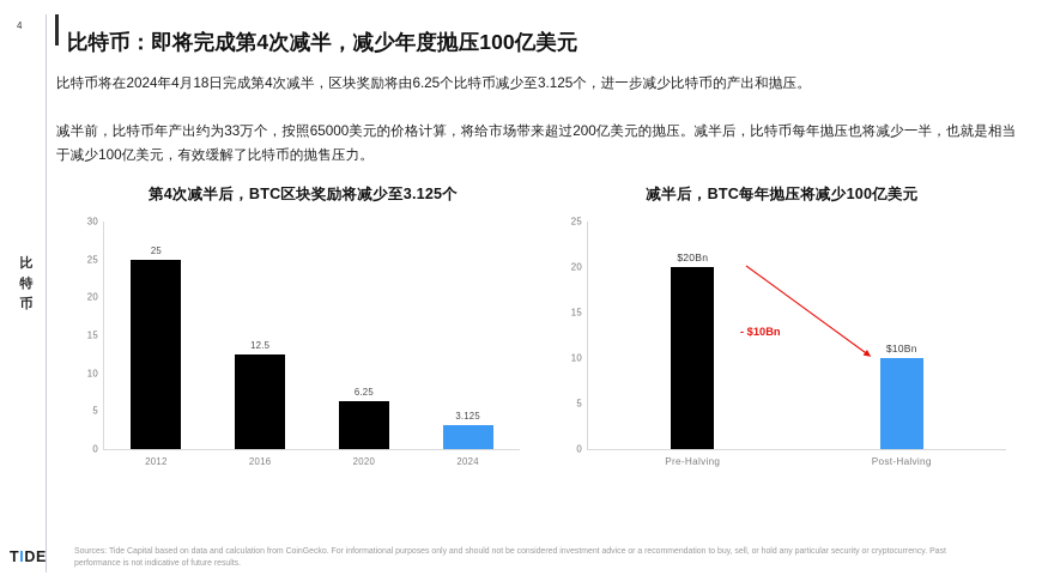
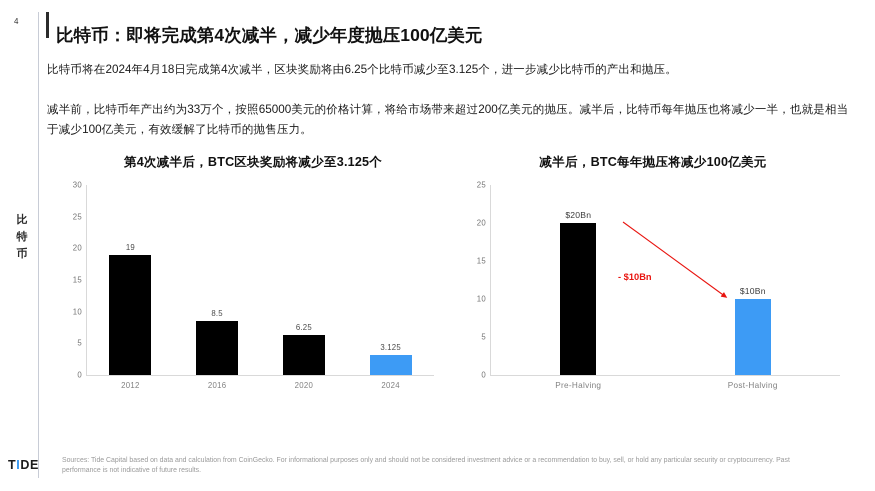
第4次减半后，BTC区块奖励将减少至3.125个/2012: 25 -> 19
第4次减半后，BTC区块奖励将减少至3.125个/2016: 12.5 -> 8.5
